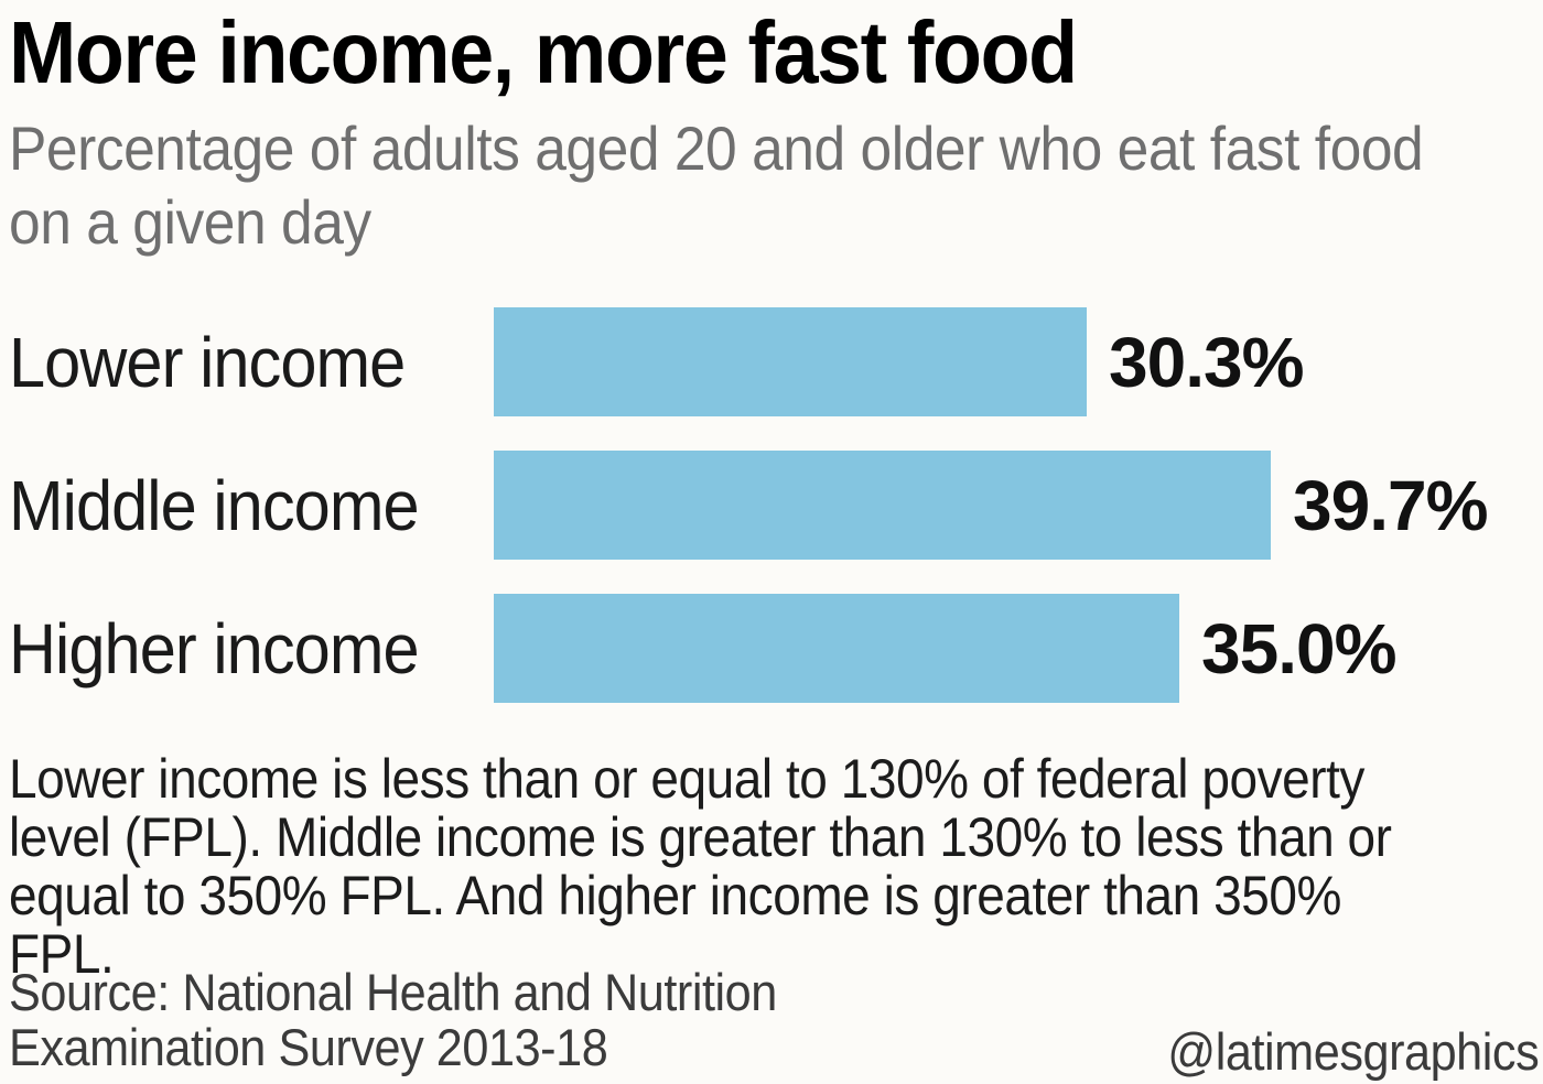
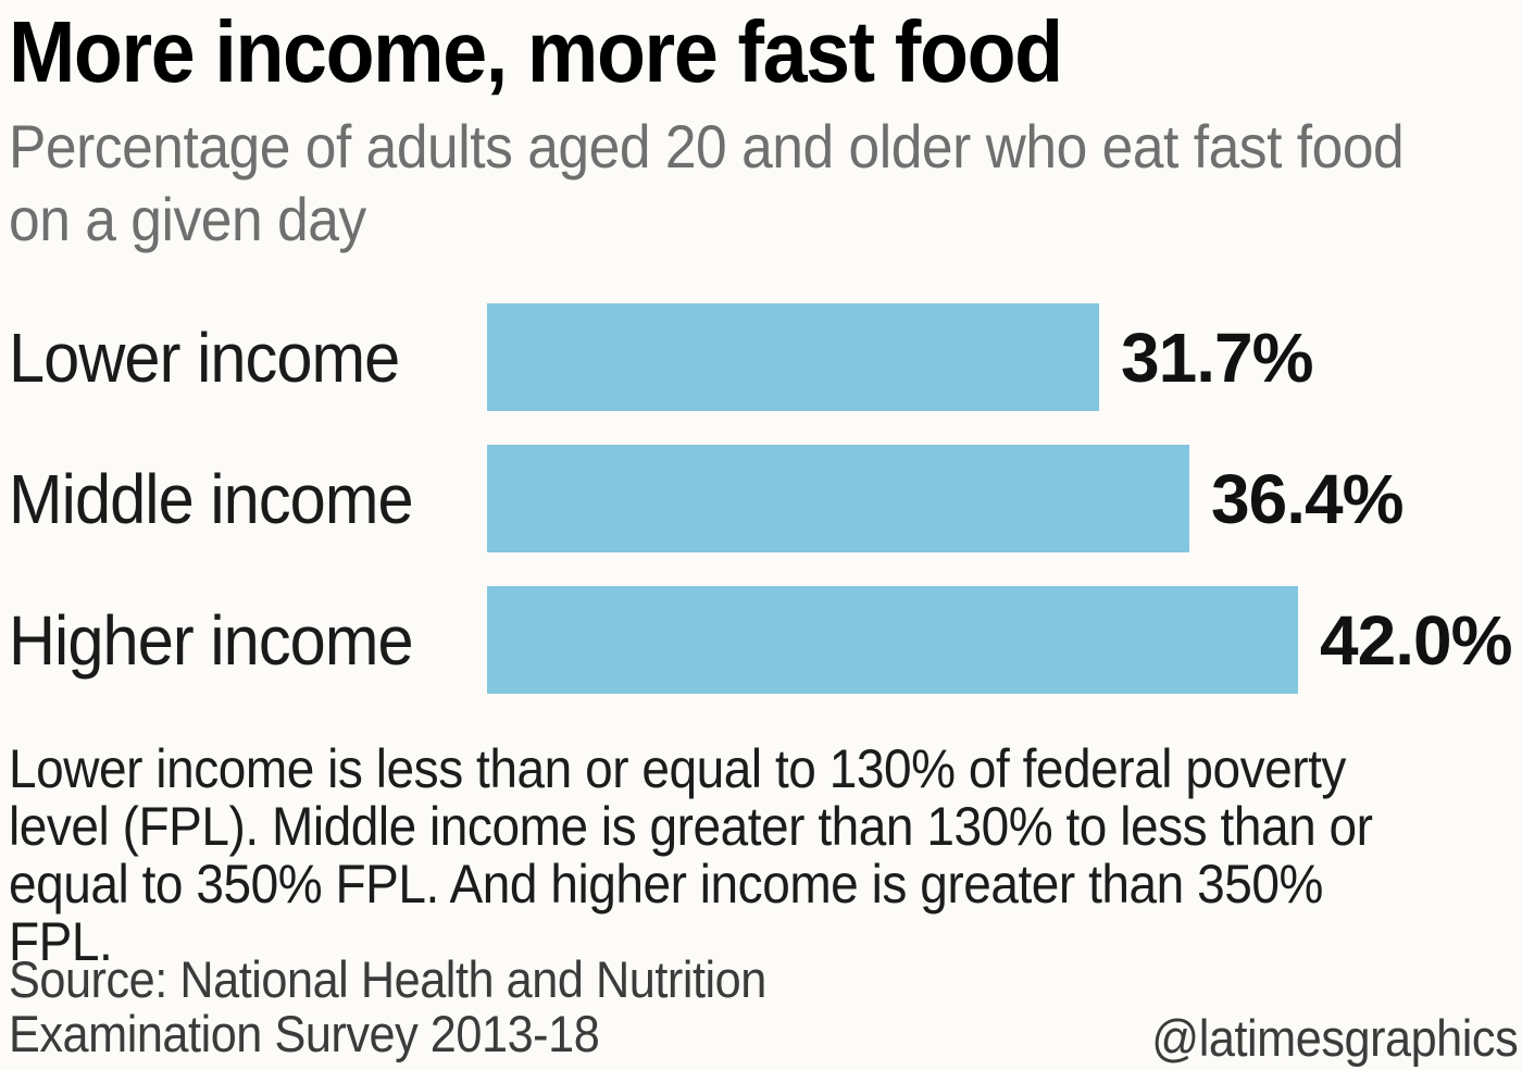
Lower income: 30.3% -> 31.7%
Middle income: 39.7% -> 36.4%
Higher income: 35.0% -> 42.0%
